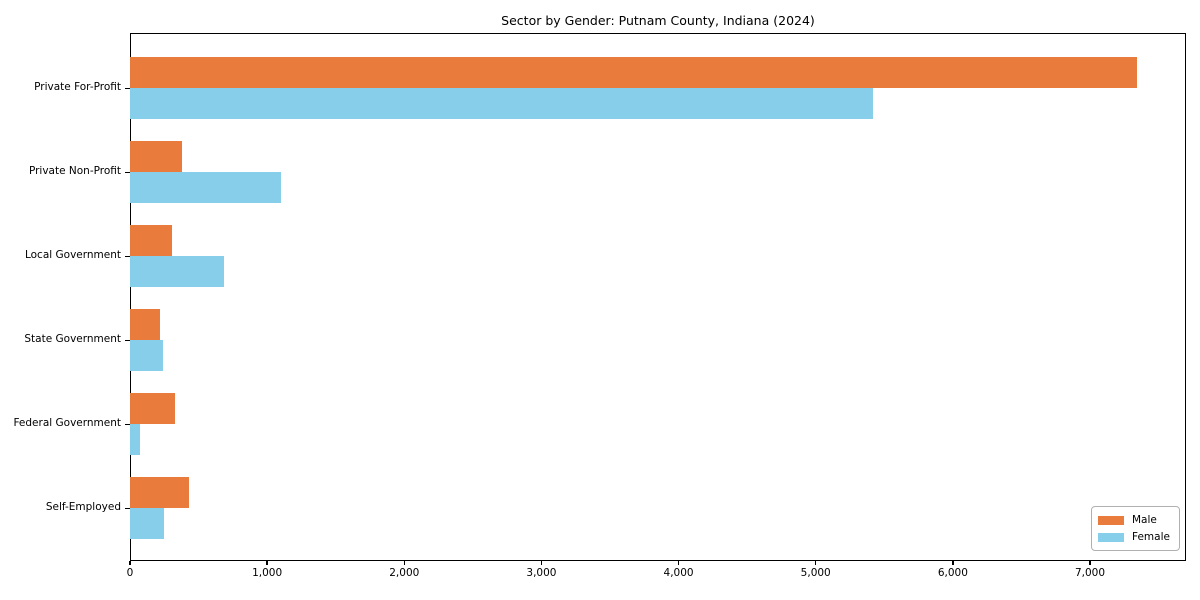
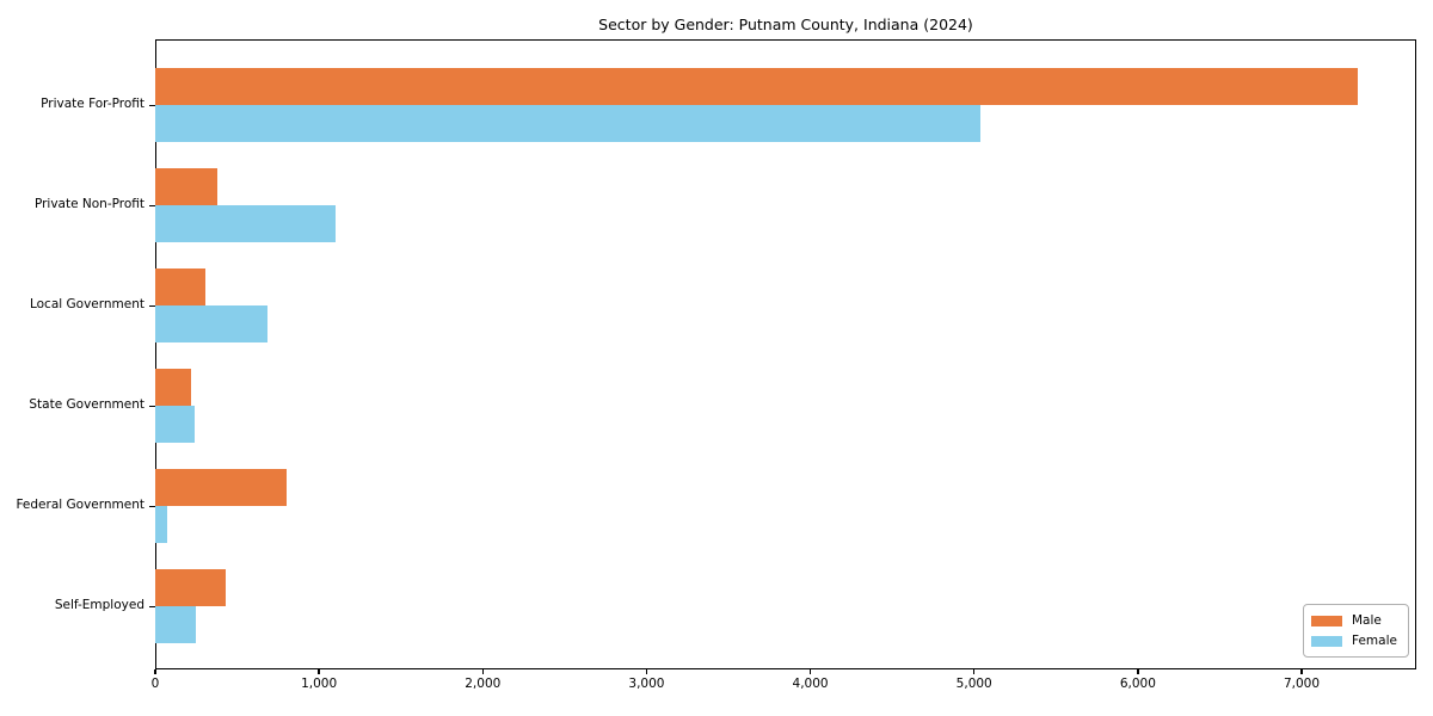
Female/Private For-Profit: 5420 -> 5040
Male/Federal Government: 330 -> 800
